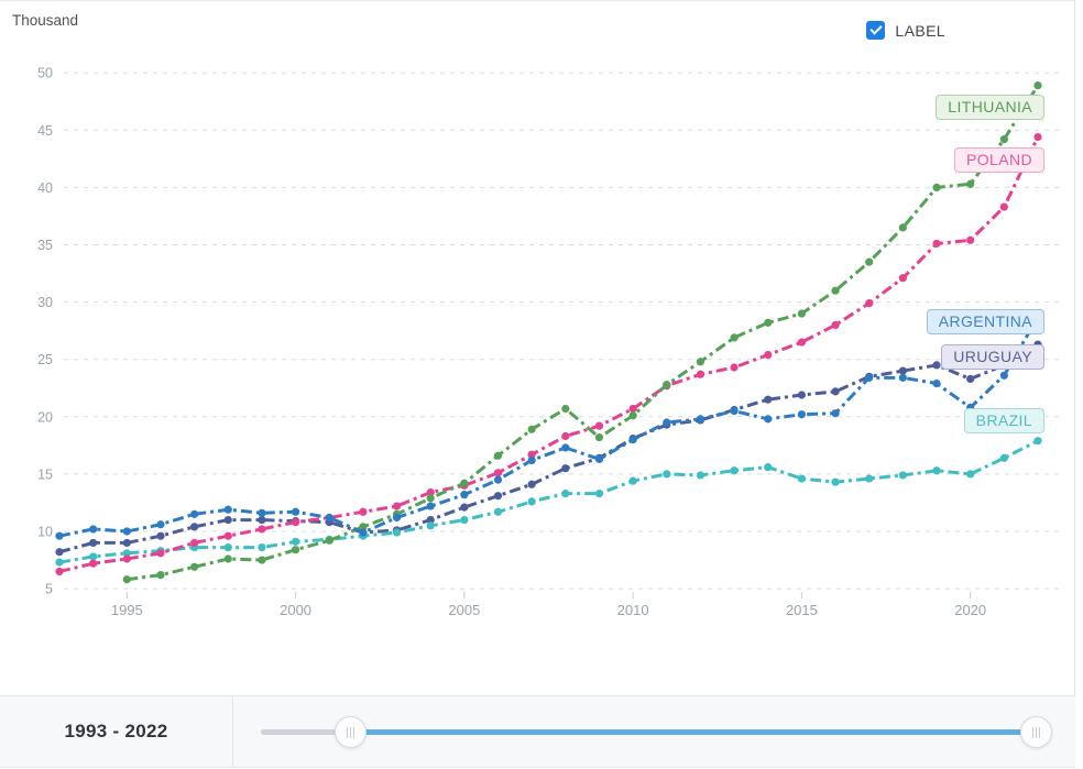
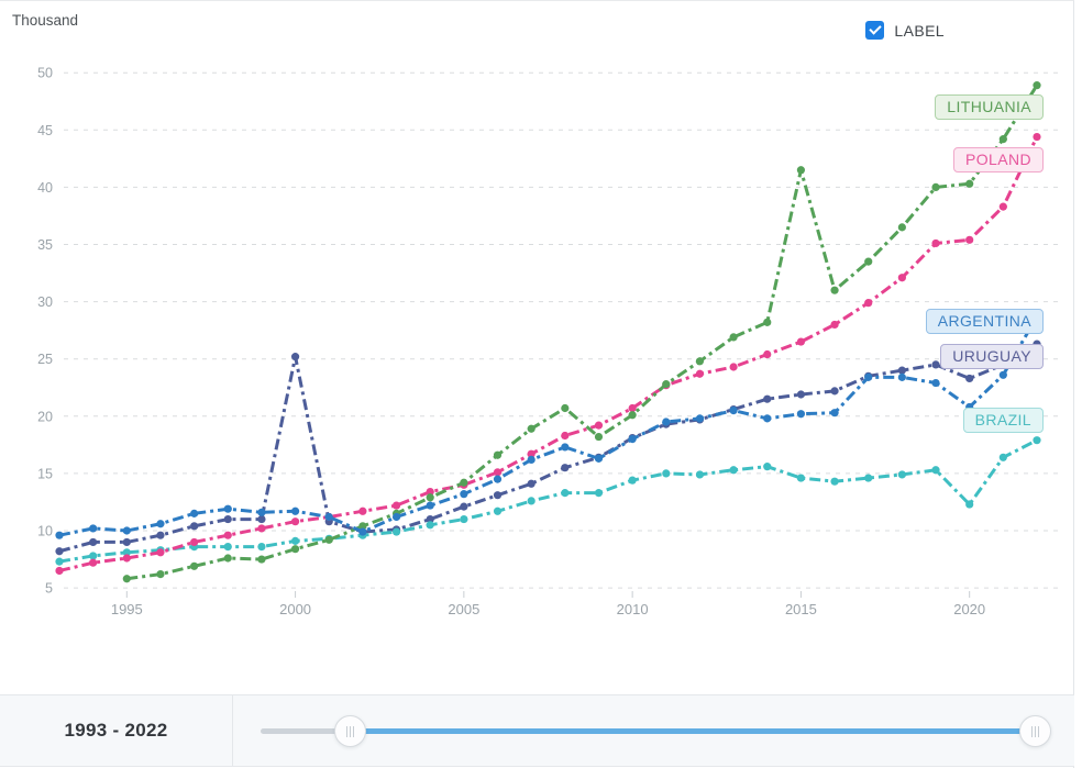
URUGUAY/2000: 10.9 -> 25.2
LITHUANIA/2015: 29.0 -> 41.5
BRAZIL/2020: 15.0 -> 12.3
